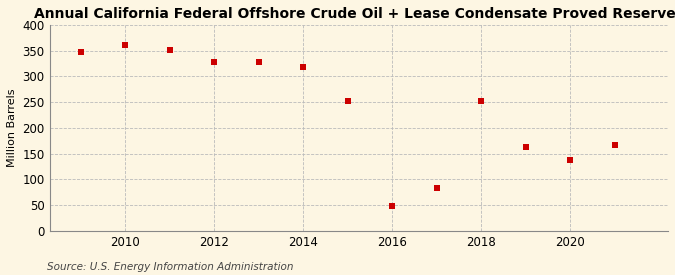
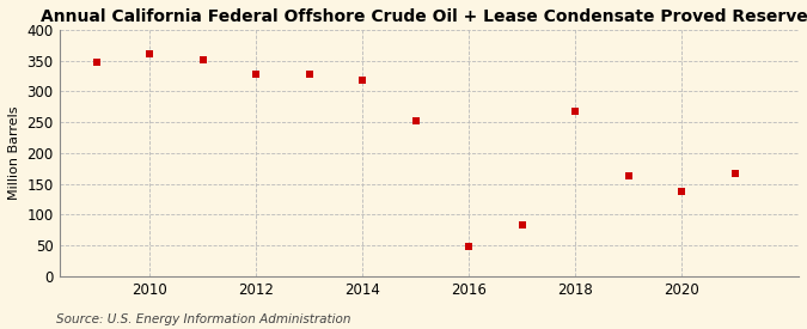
2018: 252 -> 268
